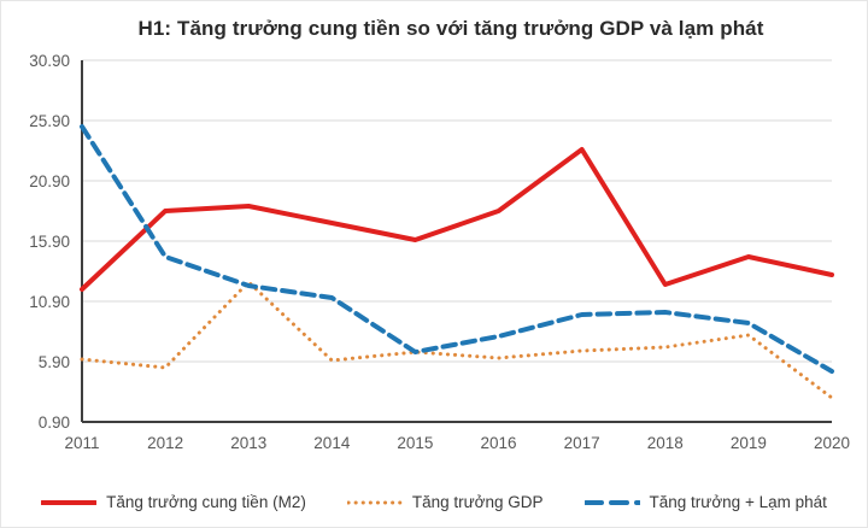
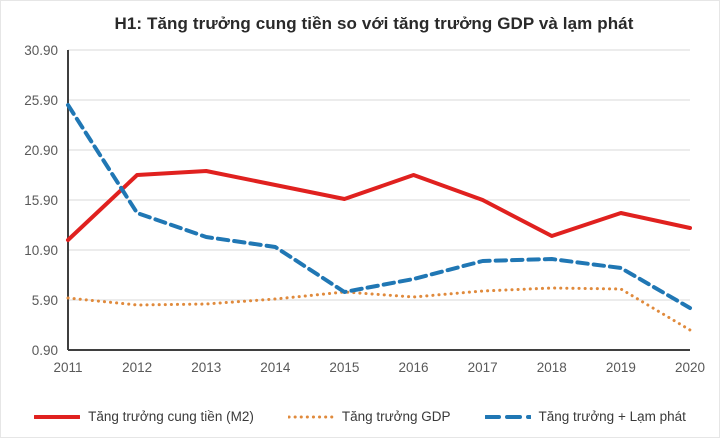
Tăng trưởng GDP/2013: 12.5 -> 5.5
Tăng trưởng cung tiền (M2)/2017: 23.5 -> 15.9
Tăng trưởng GDP/2019: 8.1 -> 7.0
